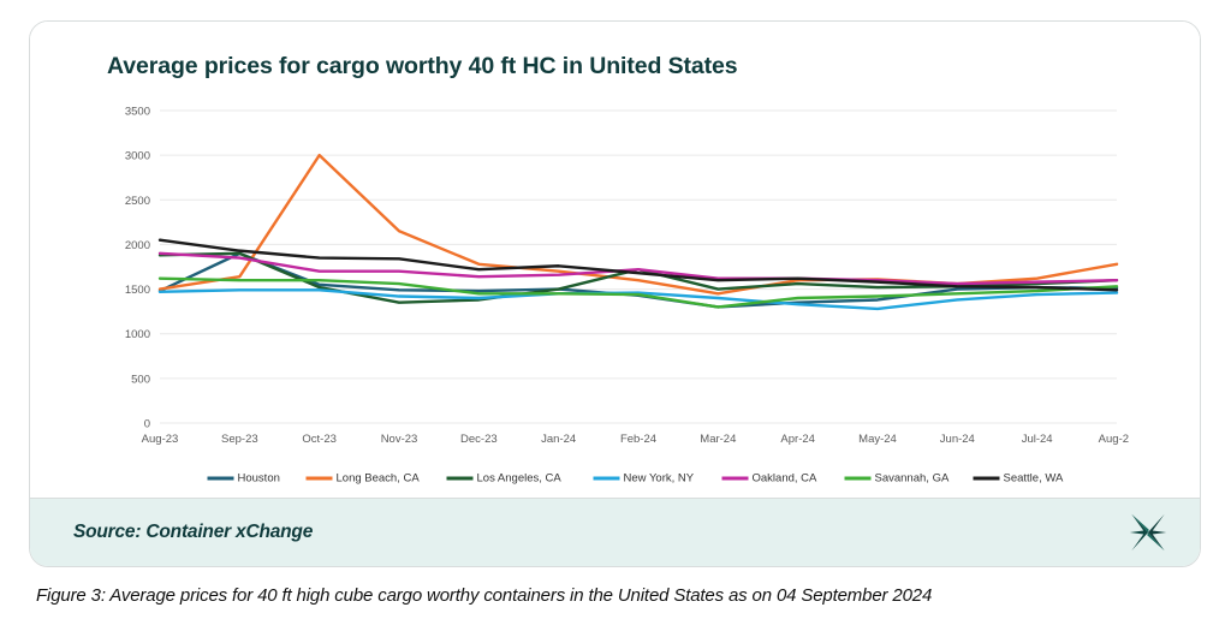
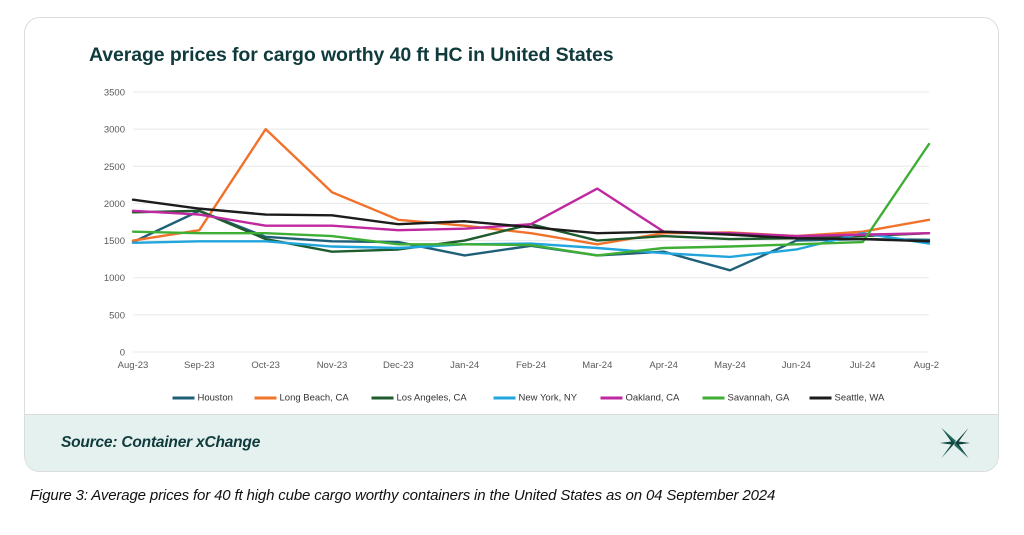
Houston/Jan-24: 1500 -> 1300
Oakland, CA/Mar-24: 1600 -> 2200
Houston/May-24: 1400 -> 1100
New York, NY/Jul-24: 1400 -> 1600
Savannah, GA/Aug-24: 1500 -> 2800
